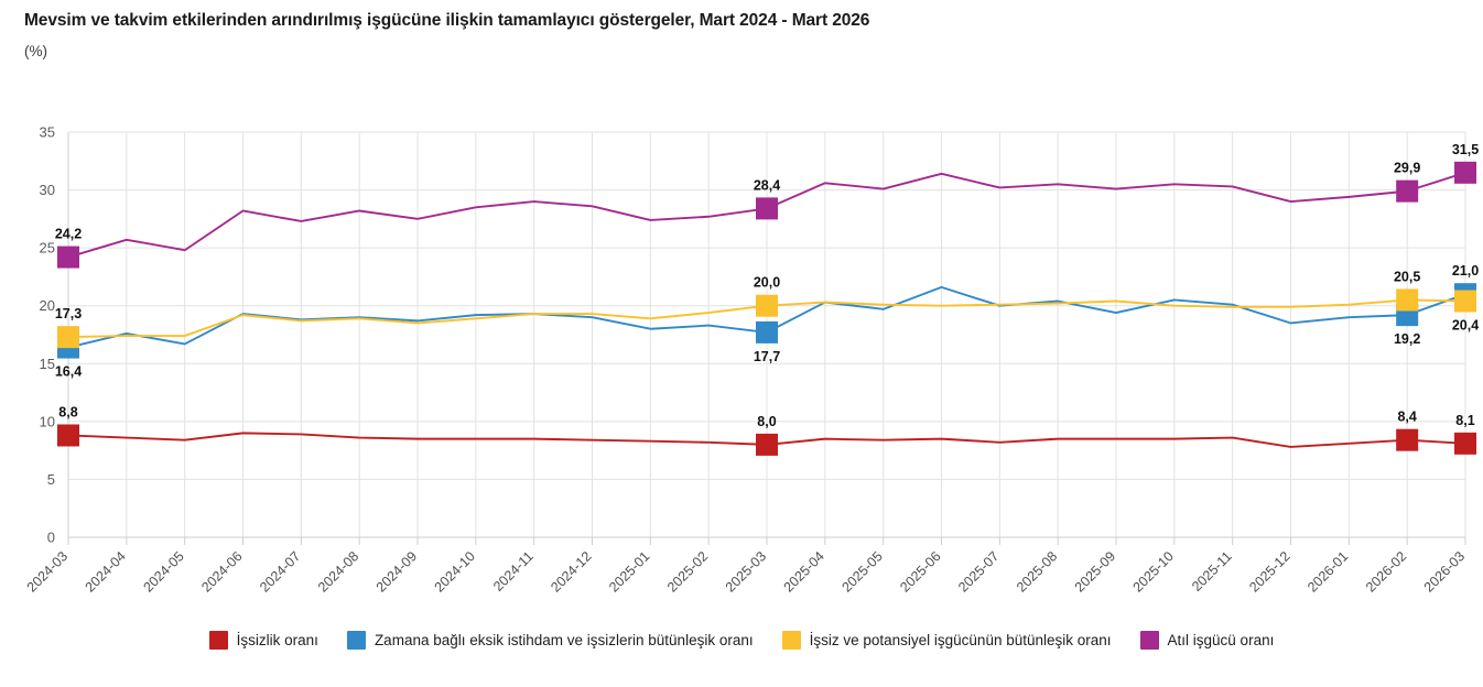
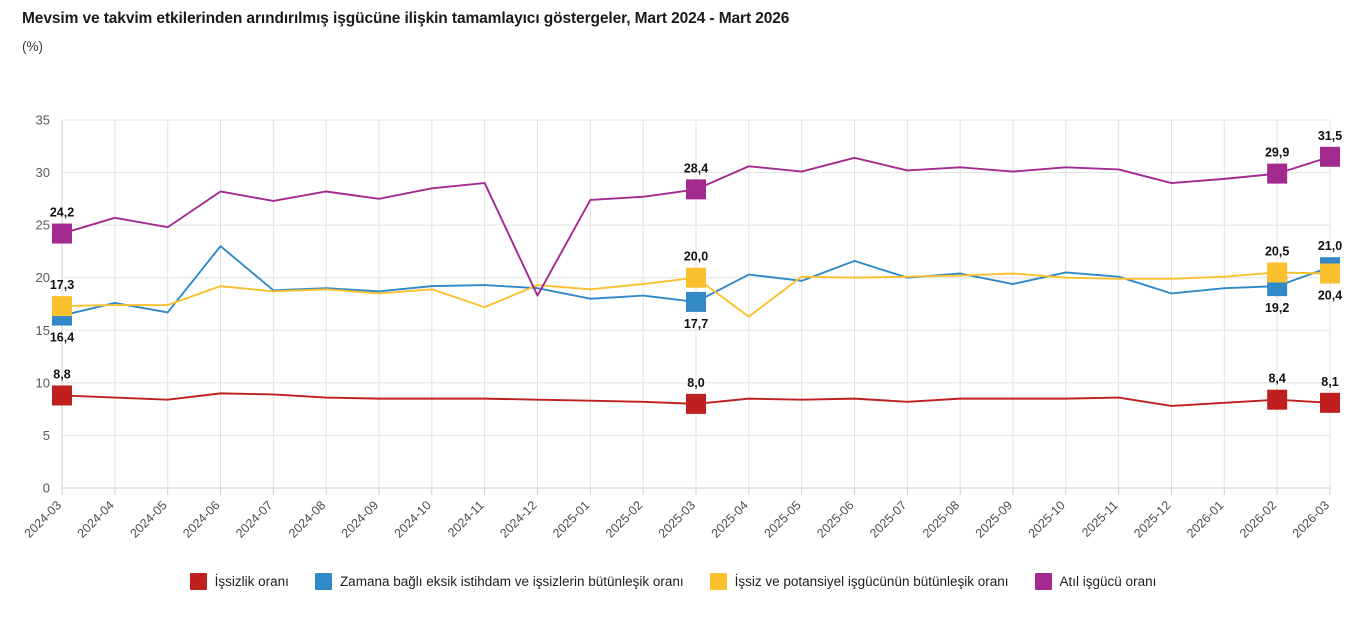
Zamana bağlı eksik istihdam ve işsizlerin bütünleşik oranı/2024-06: 19.3 -> 23.0
İşsiz ve potansiyel işgücünün bütünleşik oranı/2024-11: 19.3 -> 17.2
Atıl işgücü oranı/2024-12: 28.6 -> 18.3
İşsiz ve potansiyel işgücünün bütünleşik oranı/2025-04: 20.3 -> 16.3
